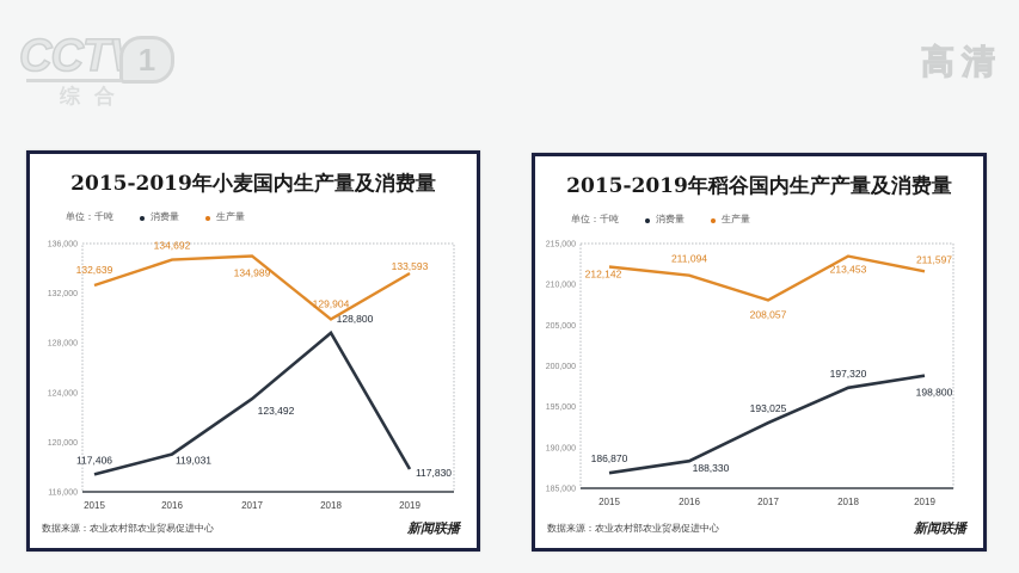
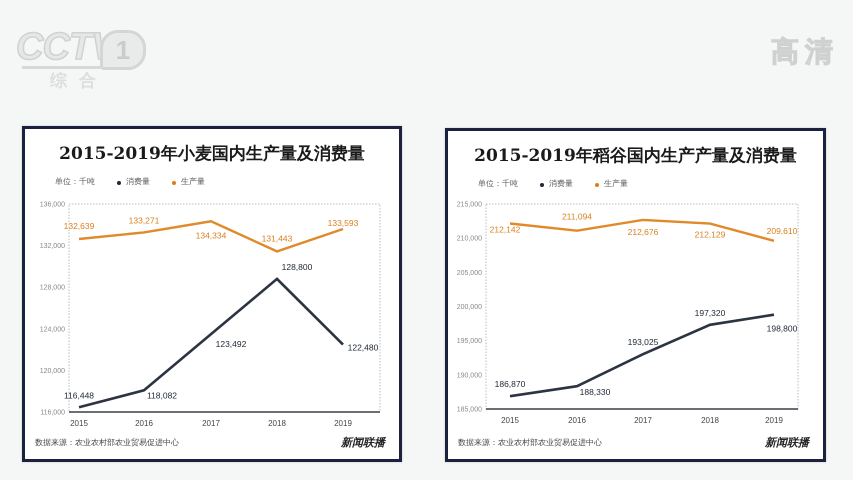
2015-2019年小麦国内生产量及消费量/消费量/2015: 117,406 -> 116,448
2015-2019年小麦国内生产量及消费量/消费量/2016: 119,031 -> 118,082
2015-2019年小麦国内生产量及消费量/生产量/2016: 134,692 -> 133,271
2015-2019年小麦国内生产量及消费量/生产量/2017: 134,989 -> 134,334
2015-2019年小麦国内生产量及消费量/生产量/2018: 129,904 -> 131,443
2015-2019年小麦国内生产量及消费量/消费量/2019: 117,830 -> 122,480
2015-2019年稻谷国内生产产量及消费量/生产量/2017: 208,057 -> 212,676
2015-2019年稻谷国内生产产量及消费量/生产量/2018: 213,453 -> 212,129
2015-2019年稻谷国内生产产量及消费量/生产量/2019: 211,597 -> 209,610
